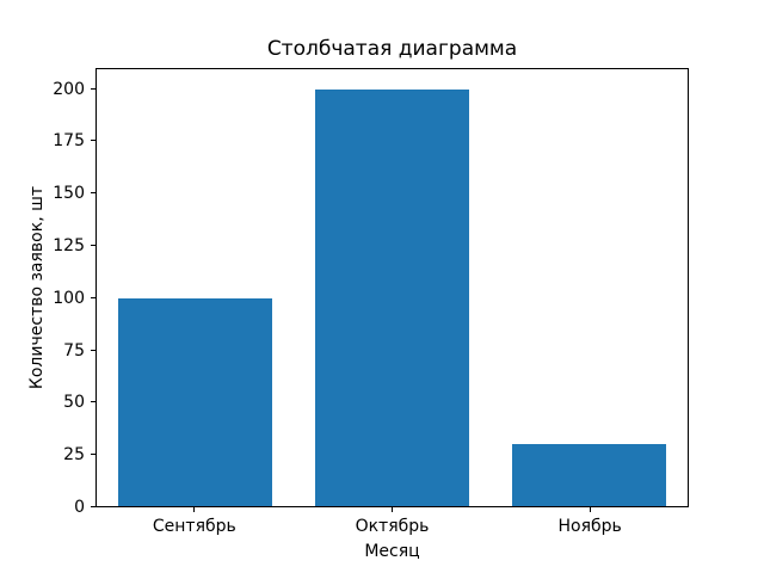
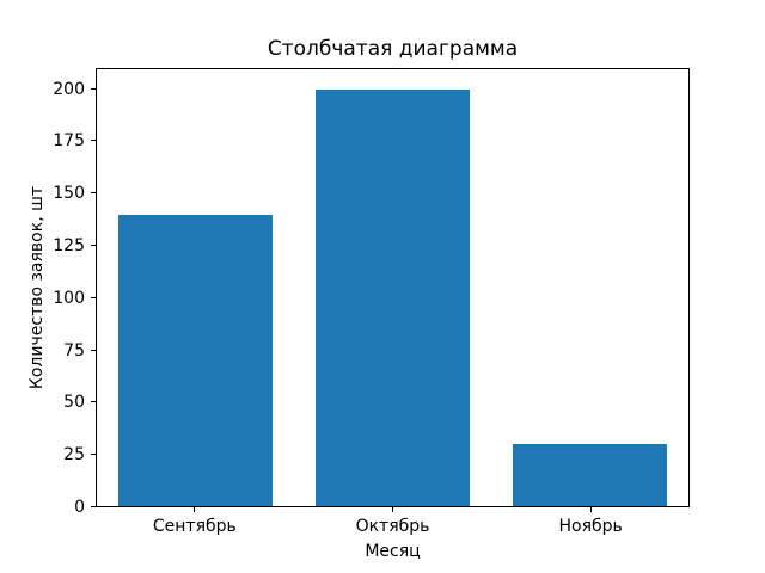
Сентябрь: 100 -> 140
